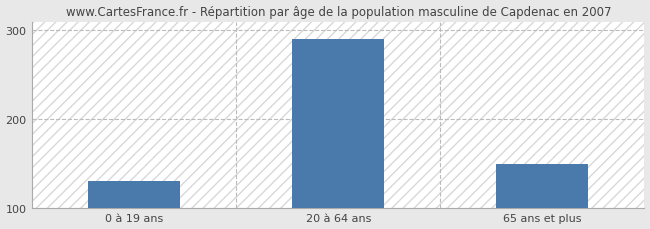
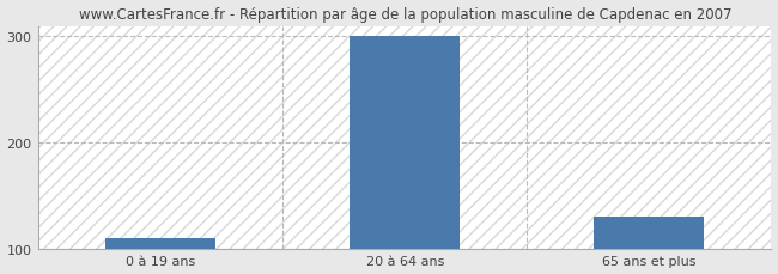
0 à 19 ans: 130 -> 110
20 à 64 ans: 290 -> 300
65 ans et plus: 150 -> 130
